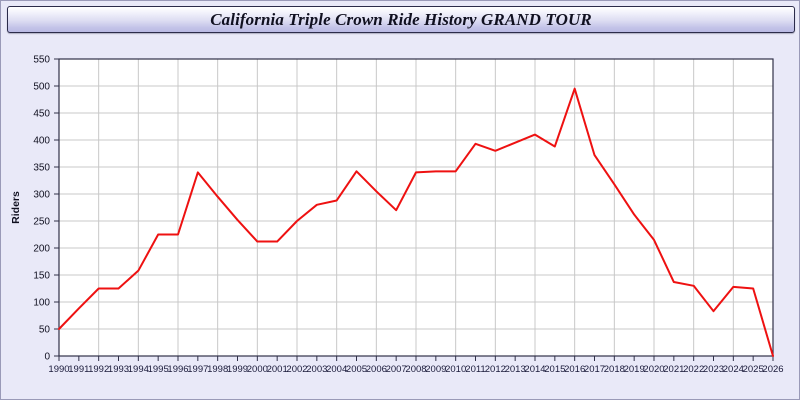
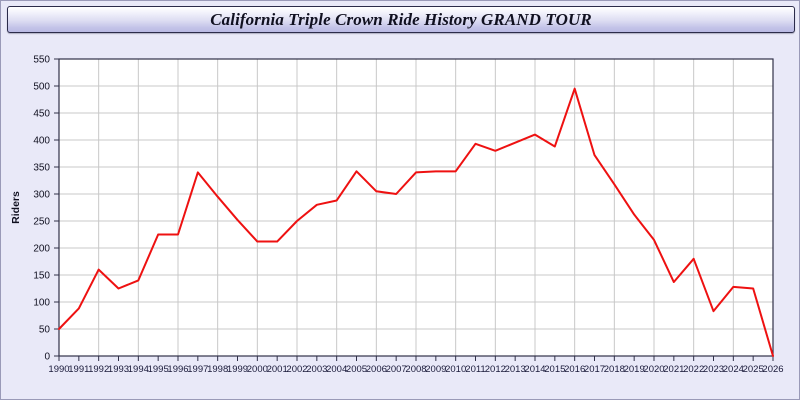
1992: 120 -> 160
1994: 160 -> 140
2007: 270 -> 300
2022: 130 -> 180
